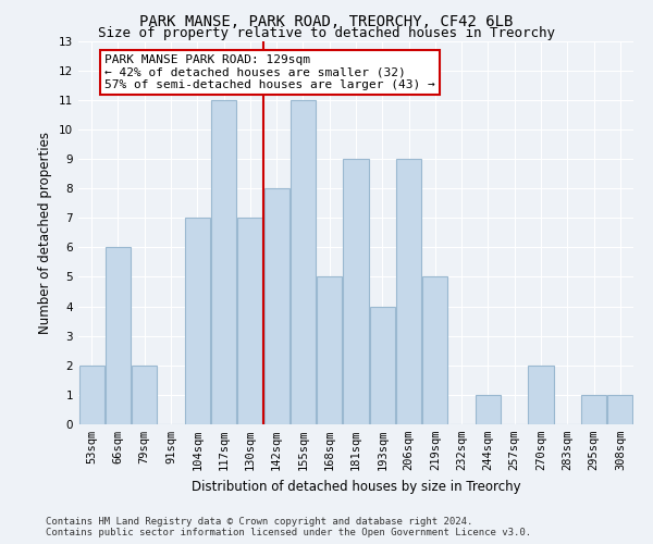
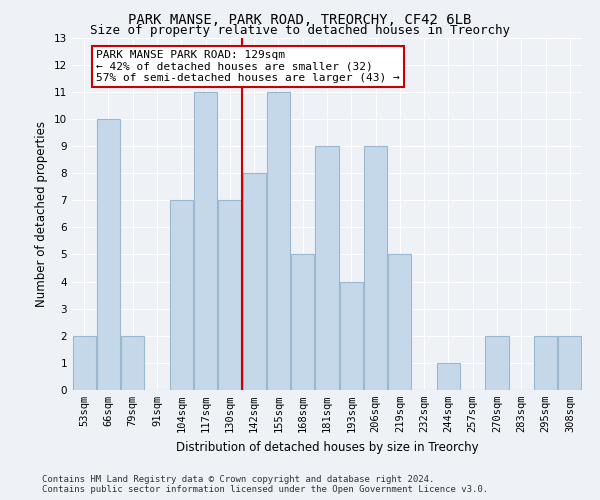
66sqm: 6 -> 10
295sqm: 1 -> 2
308sqm: 1 -> 2
